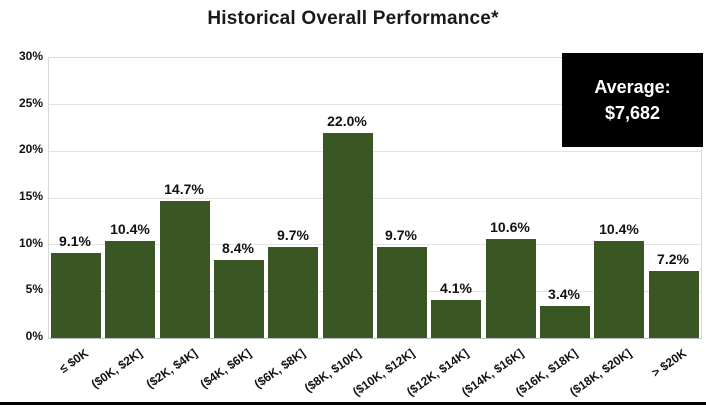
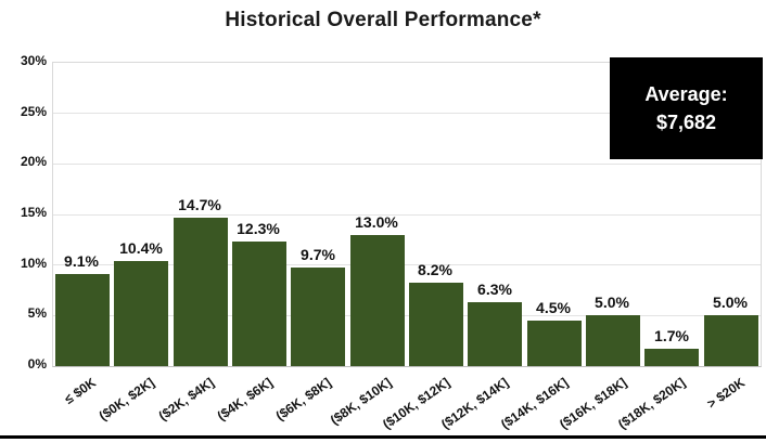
($4K, $6K]: 8.4% -> 12.3%
($8K, $10K]: 22.0% -> 13.0%
($10K, $12K]: 9.7% -> 8.2%
($12K, $14K]: 4.1% -> 6.3%
($14K, $16K]: 10.6% -> 4.5%
($16K, $18K]: 3.4% -> 5.0%
($18K, $20K]: 10.4% -> 1.7%
> $20K: 7.2% -> 5.0%
